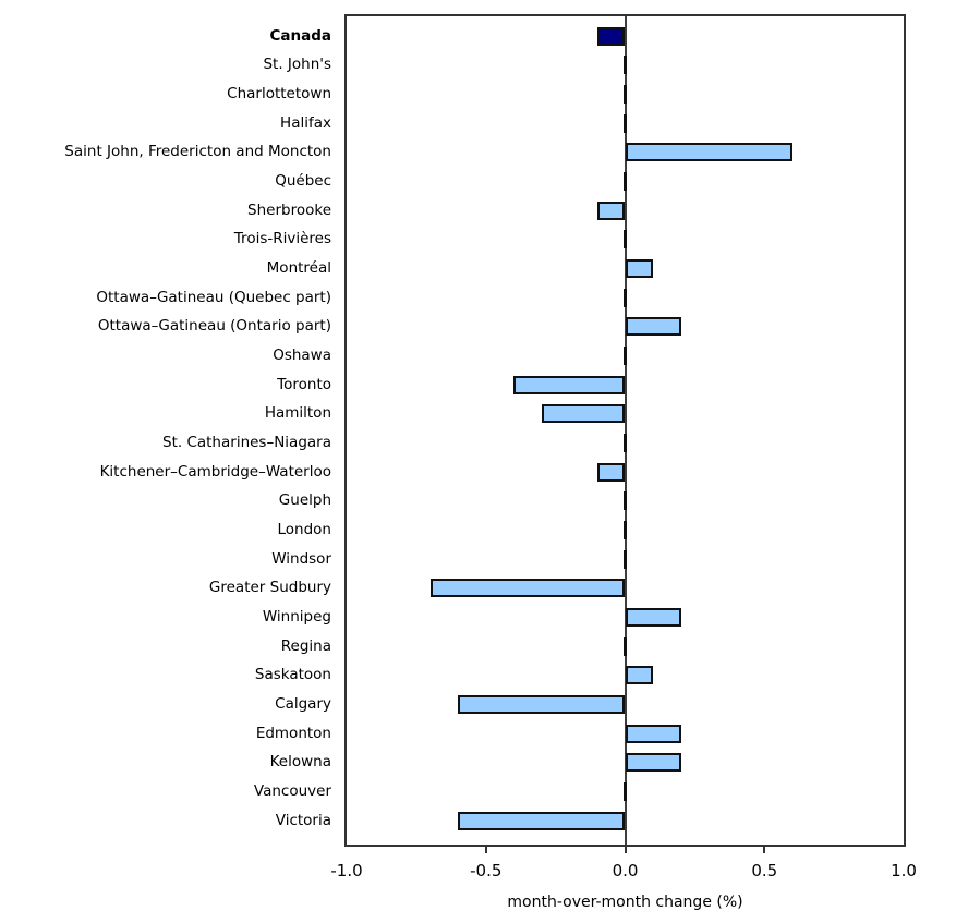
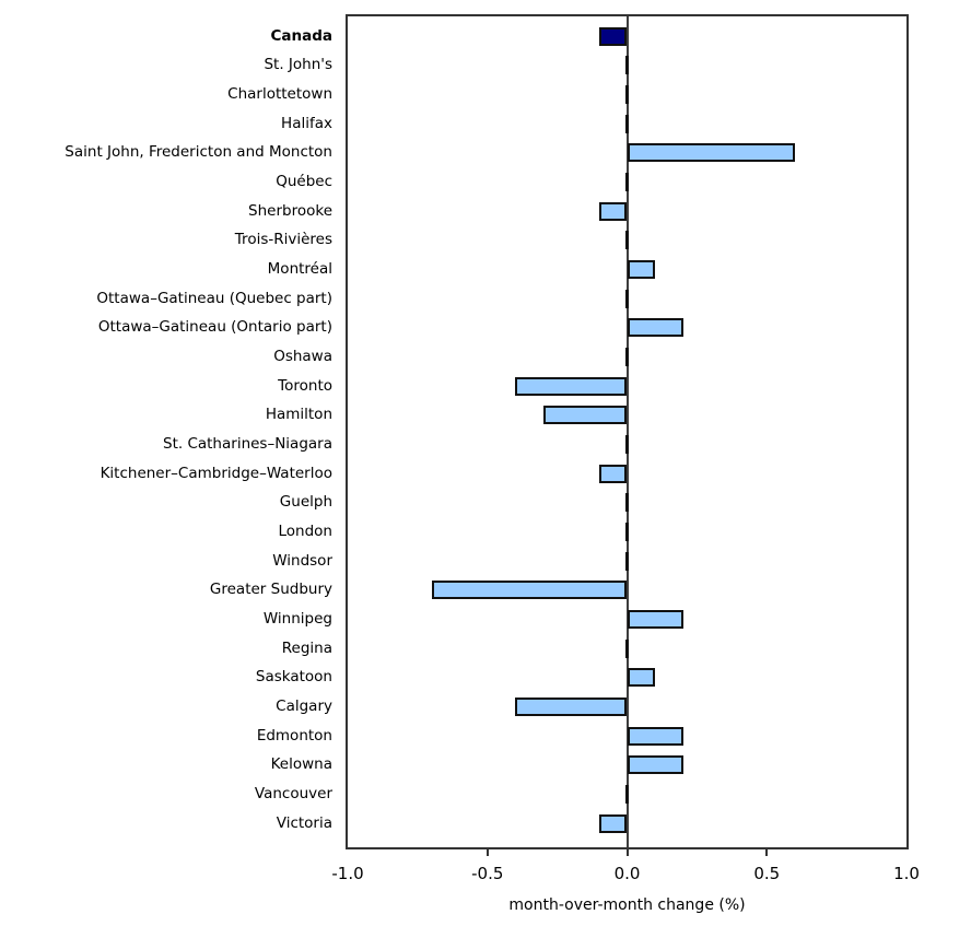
Calgary: -0.6 -> -0.4
Victoria: -0.6 -> -0.1
